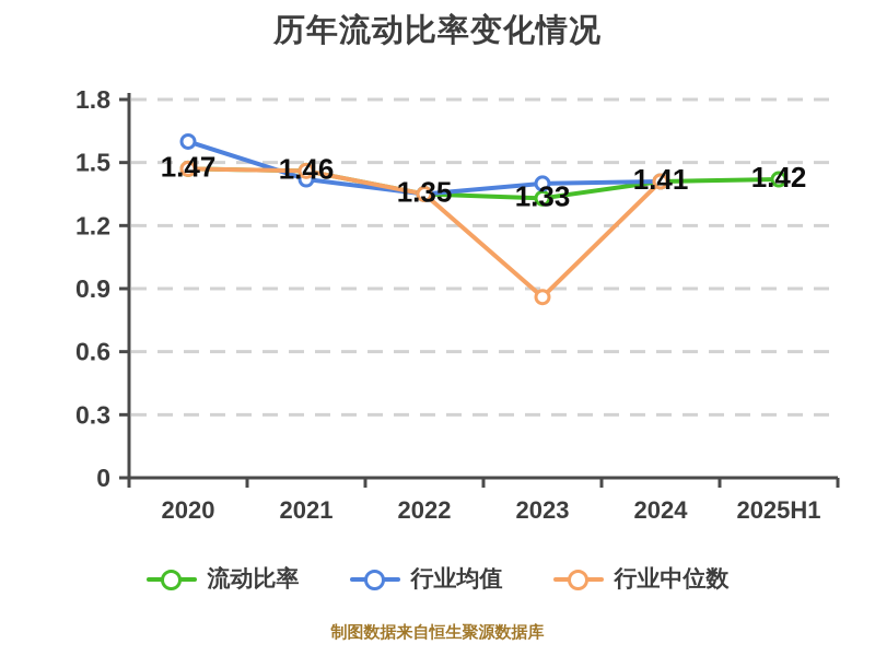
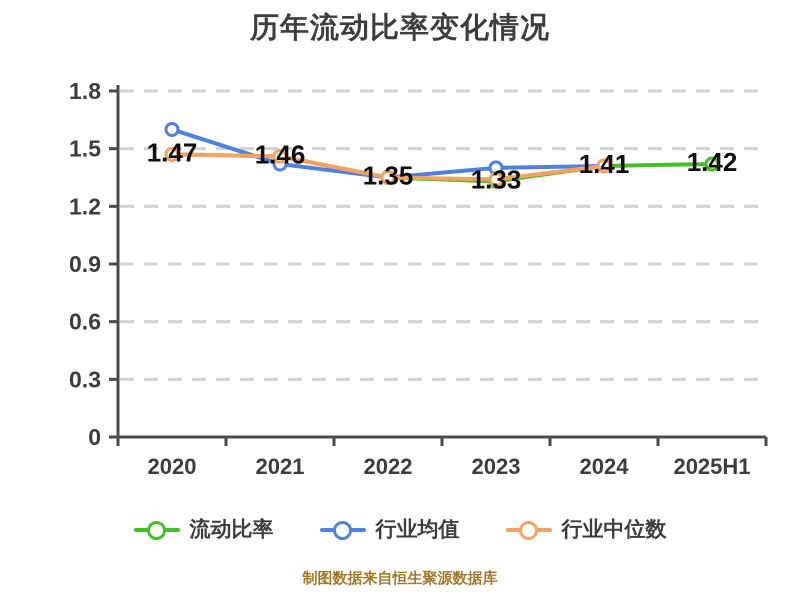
行业中位数/2023: 0.86 -> 1.34
